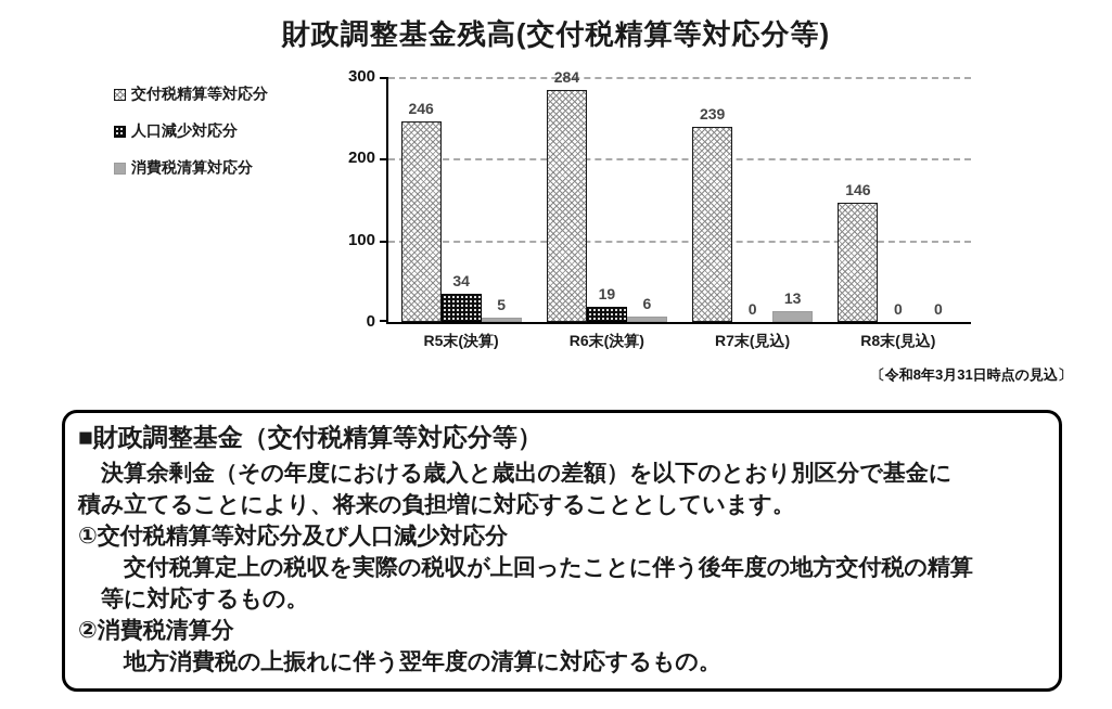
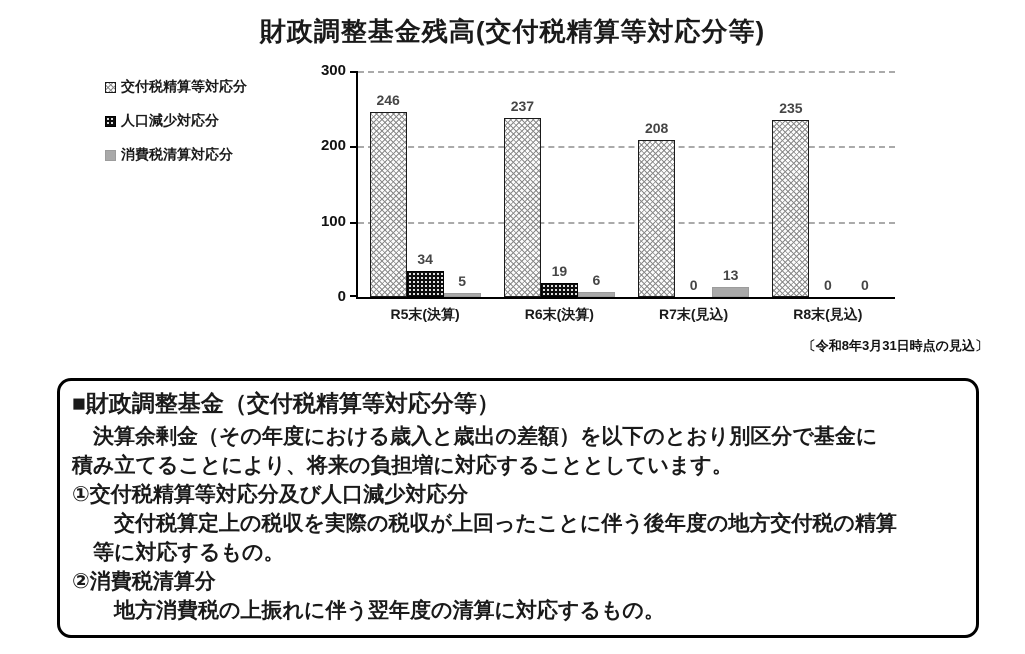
交付税精算等対応分/R6末(決算): 284 -> 237
交付税精算等対応分/R7末(見込): 239 -> 208
交付税精算等対応分/R8末(見込): 146 -> 235
